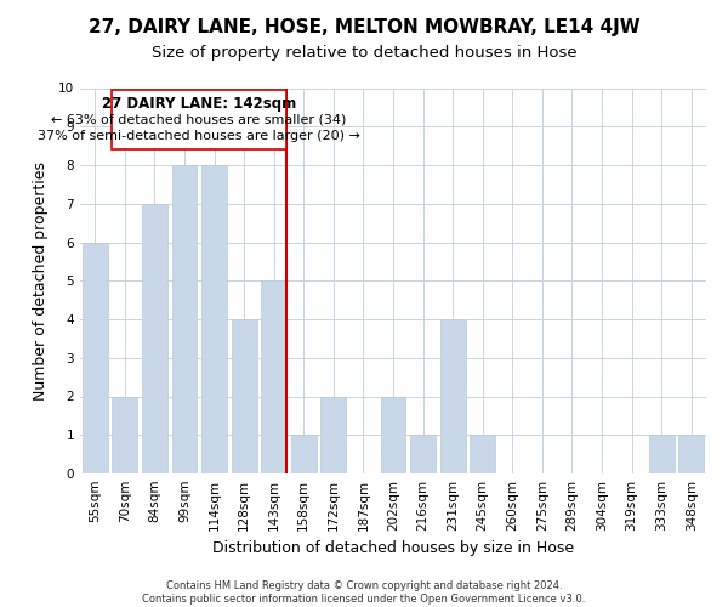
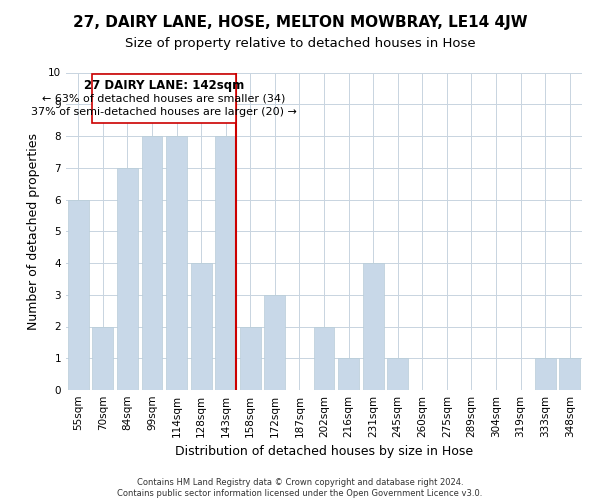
143sqm: 5 -> 8
158sqm: 1 -> 2
172sqm: 2 -> 3
